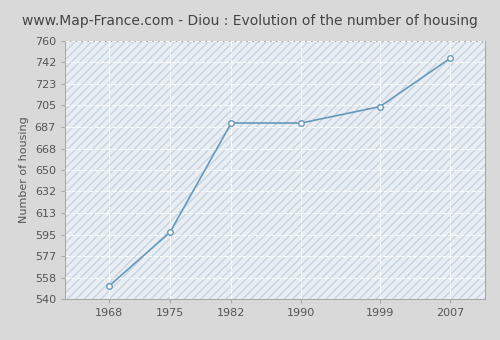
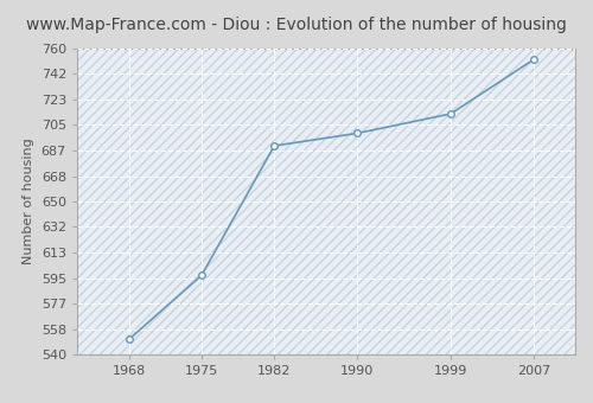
1990: 690 -> 699
1999: 704 -> 713
2007: 745 -> 752
